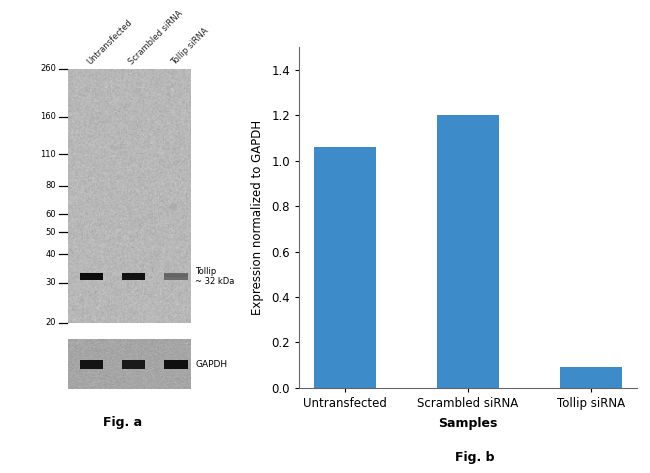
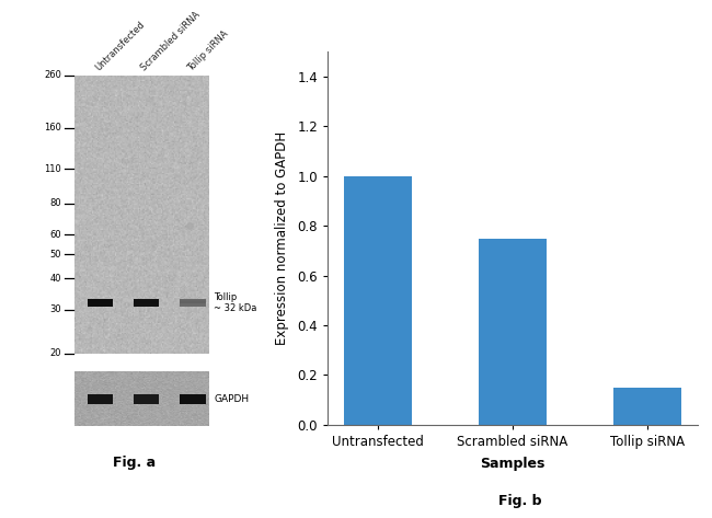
Untransfected: 1.06 -> 1.00
Scrambled siRNA: 1.20 -> 0.75
Tollip siRNA: 0.09 -> 0.15
